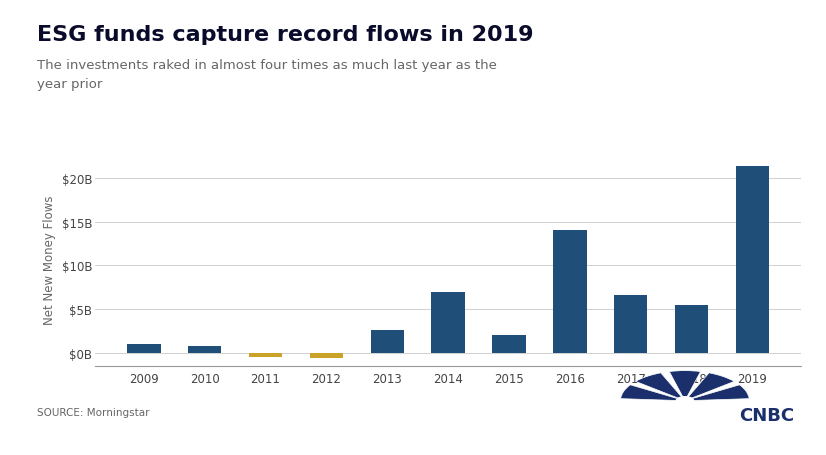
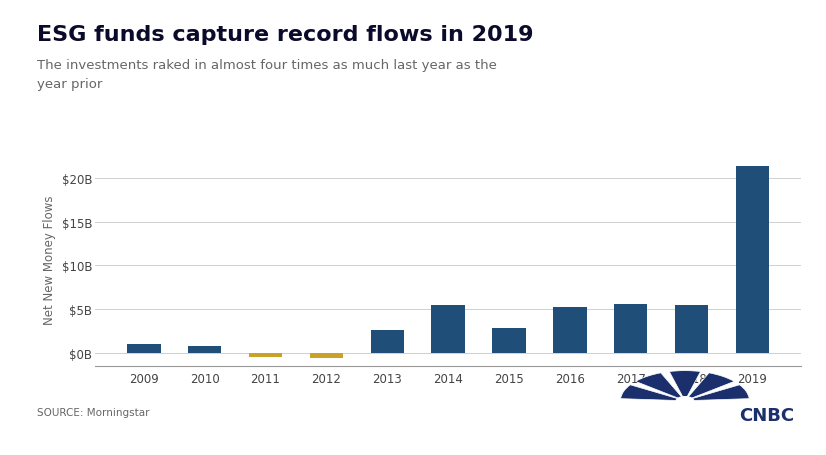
2014: $7.0B -> $5.5B
2015: $2.0B -> $2.8B
2016: $14.0B -> $5.2B
2017: $6.6B -> $5.6B
